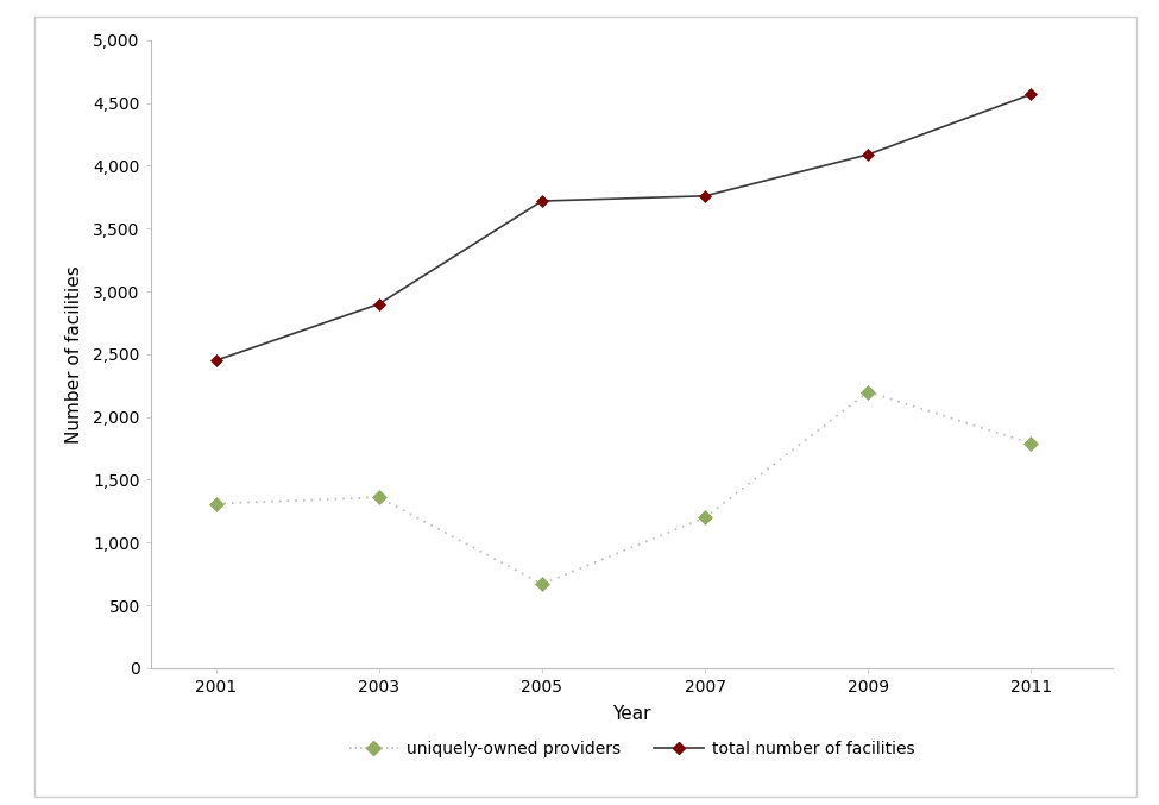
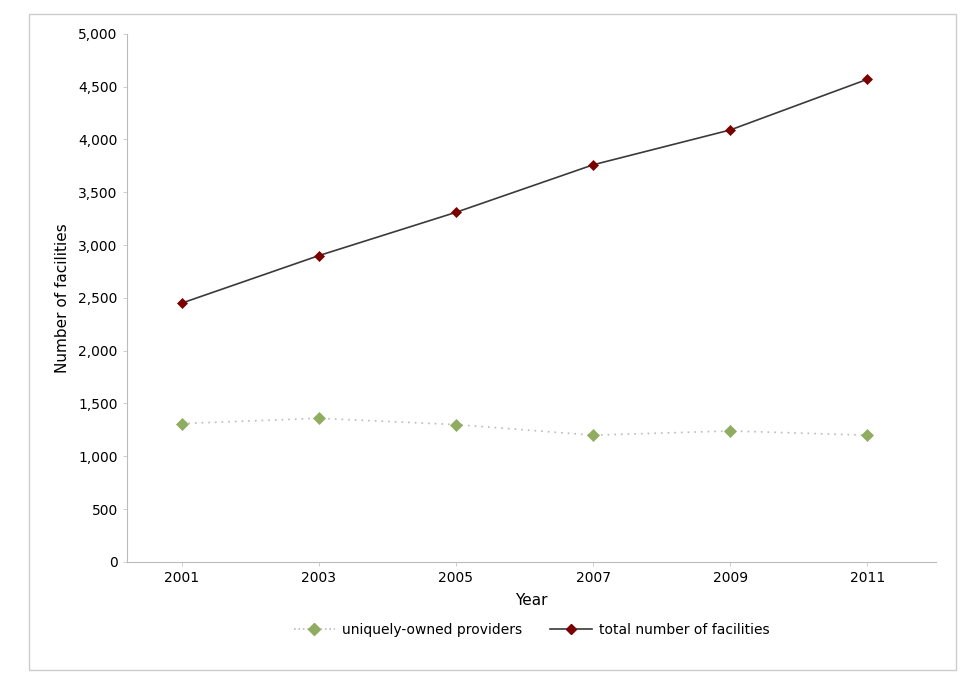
total number of facilities/2005: 3,720 -> 3,310
uniquely-owned providers/2005: 670 -> 1,300
uniquely-owned providers/2009: 2,200 -> 1,240
uniquely-owned providers/2011: 1,790 -> 1,200
